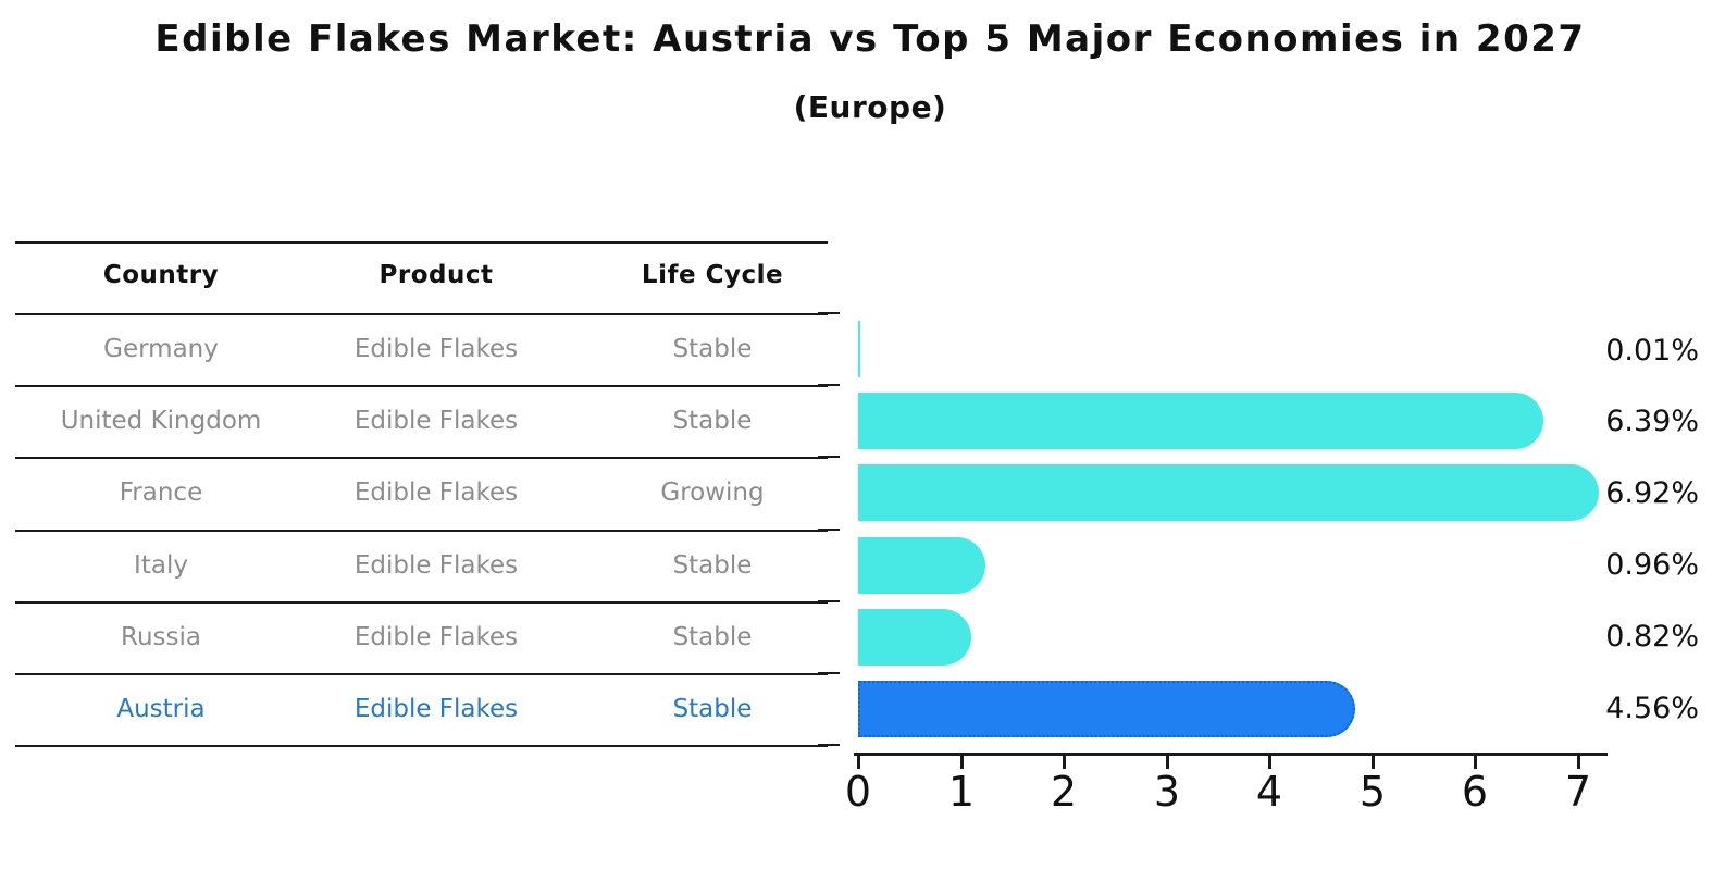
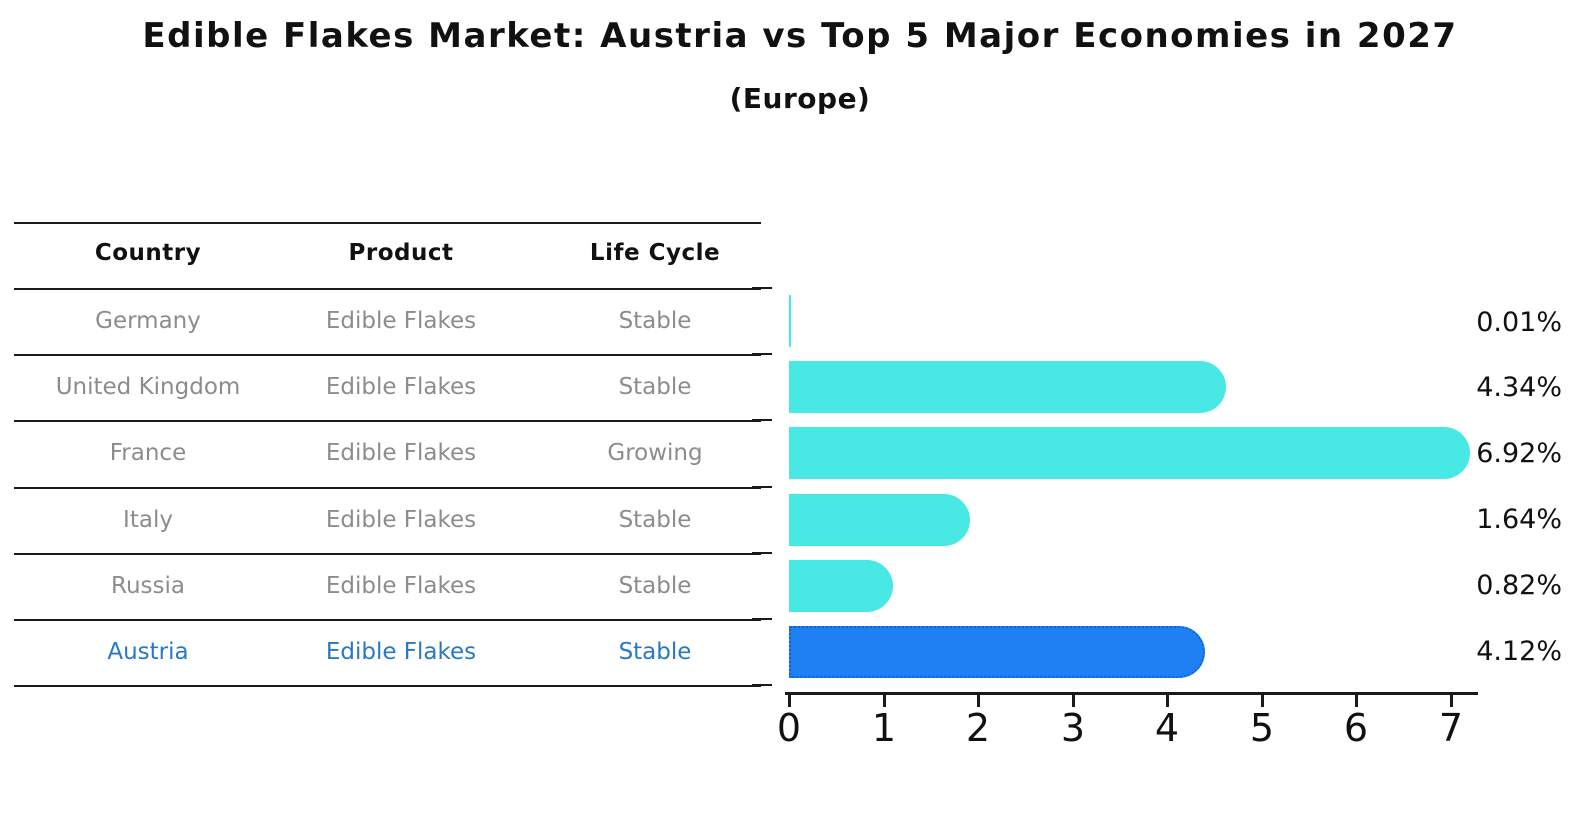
United Kingdom: 6.39% -> 4.34%
Italy: 0.96% -> 1.64%
Austria: 4.56% -> 4.12%
